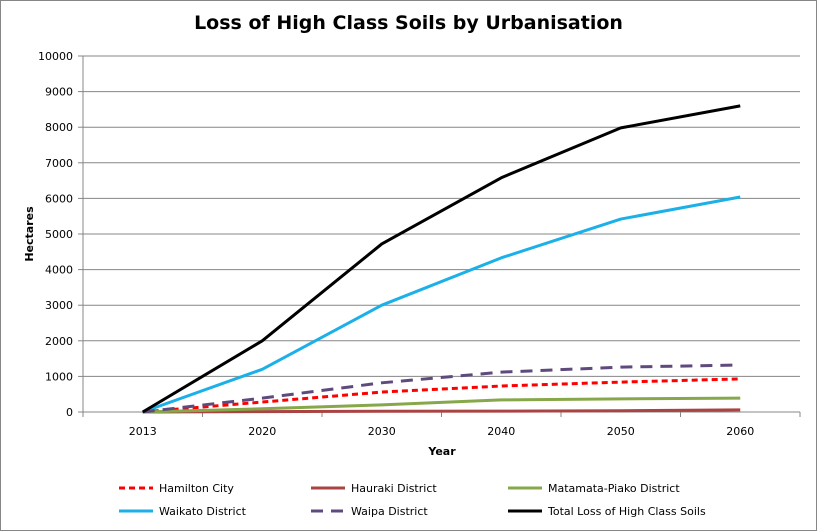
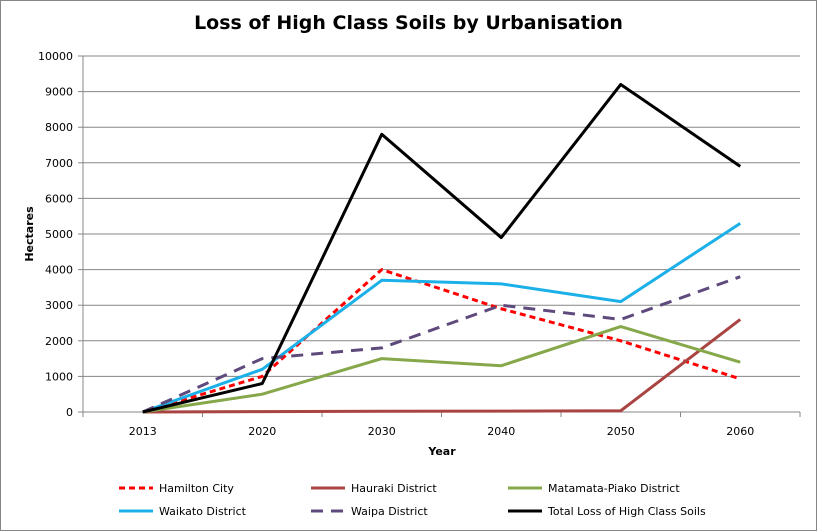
Hamilton City/2020: 300 -> 1000
Matamata-Piako District/2020: 100 -> 500
Waipa District/2020: 400 -> 1500
Total Loss of High Class Soils/2020: 2000 -> 800
Hamilton City/2030: 600 -> 4000
Matamata-Piako District/2030: 200 -> 1500
Waikato District/2030: 3000 -> 3700
Waipa District/2030: 800 -> 1800
Total Loss of High Class Soils/2030: 4700 -> 7800
Hamilton City/2040: 700 -> 2900
Matamata-Piako District/2040: 300 -> 1300
Waikato District/2040: 4300 -> 3600
Waipa District/2040: 1100 -> 3000
Total Loss of High Class Soils/2040: 6600 -> 4900
Hamilton City/2050: 800 -> 2000
Matamata-Piako District/2050: 400 -> 2400
Waikato District/2050: 5400 -> 3100
Waipa District/2050: 1300 -> 2600
Total Loss of High Class Soils/2050: 8000 -> 9200
Hauraki District/2060: 100 -> 2600
Matamata-Piako District/2060: 400 -> 1400
Waikato District/2060: 6000 -> 5300
Waipa District/2060: 1300 -> 3800
Total Loss of High Class Soils/2060: 8600 -> 6900
